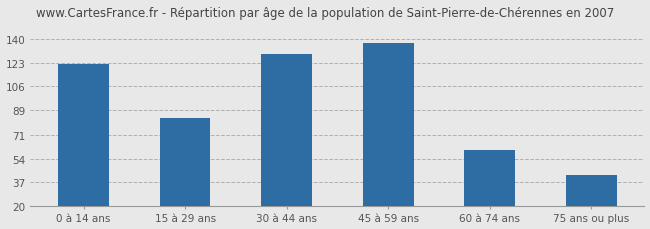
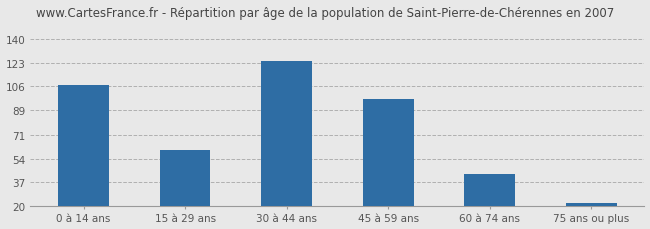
0 à 14 ans: 122 -> 107
15 à 29 ans: 83 -> 60
30 à 44 ans: 129 -> 124
45 à 59 ans: 137 -> 97
60 à 74 ans: 60 -> 43
75 ans ou plus: 42 -> 22
